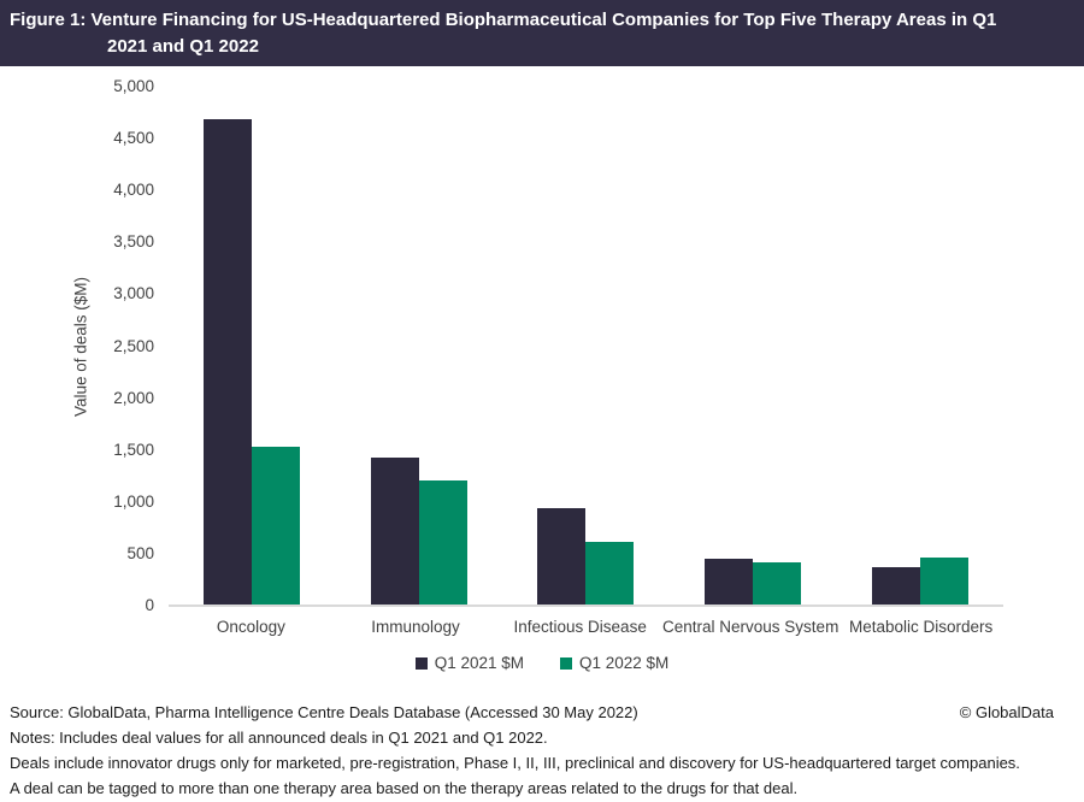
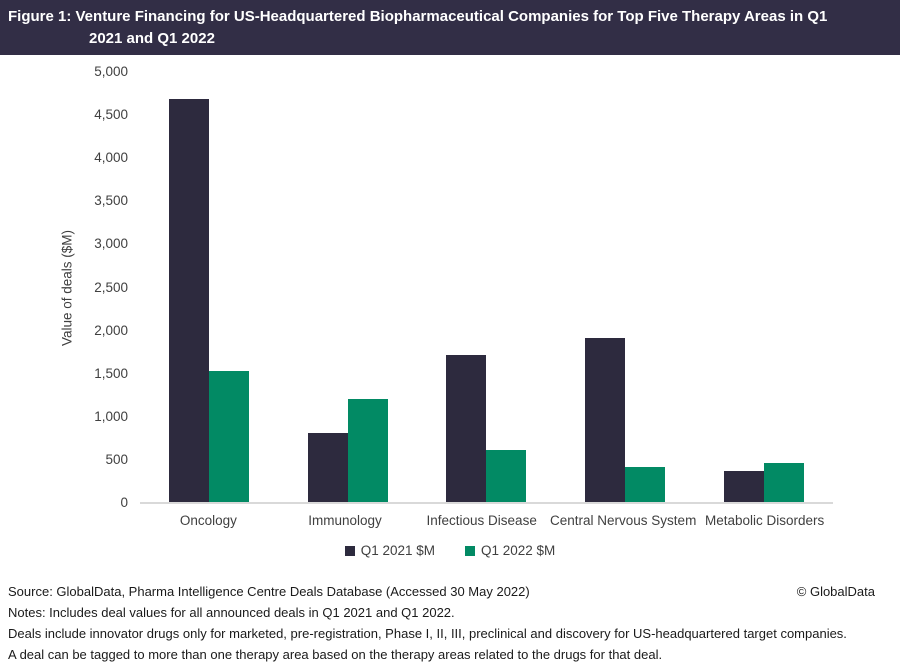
Q1 2021 $M/Immunology: 1400 -> 800
Q1 2021 $M/Infectious Disease: 900 -> 1700
Q1 2021 $M/Central Nervous System: 400 -> 1900
